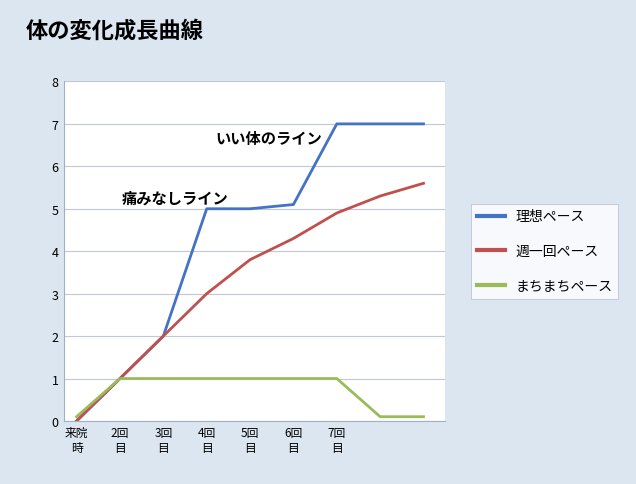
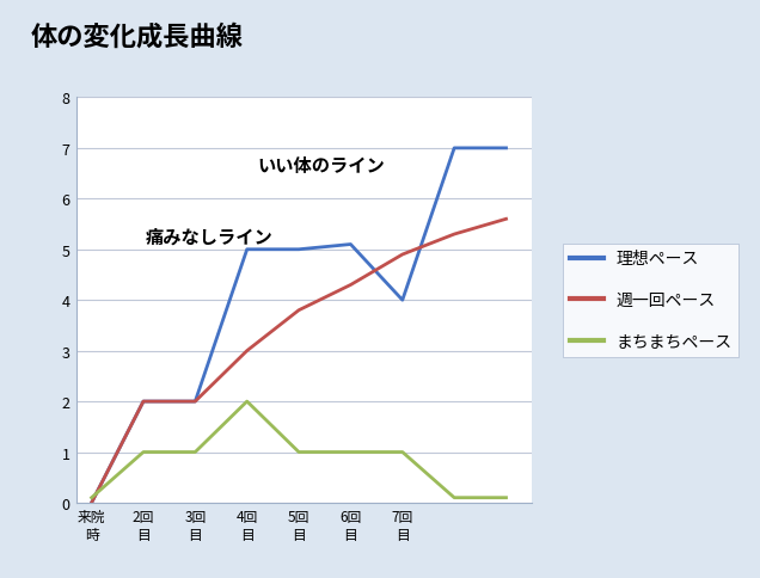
理想ペース/2回 目: 1.0 -> 2.0
週一回ペース/2回 目: 1.0 -> 2.0
まちまちペース/4回 目: 1.0 -> 2.0
理想ペース/7回 目: 7.0 -> 4.0
